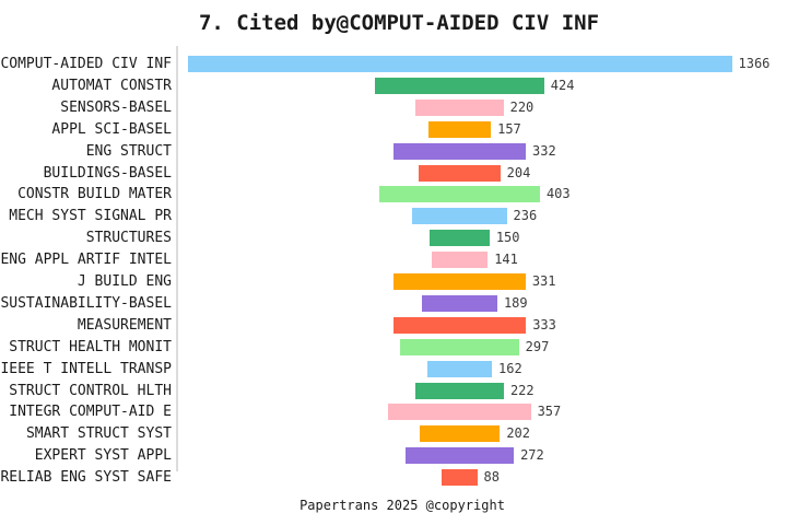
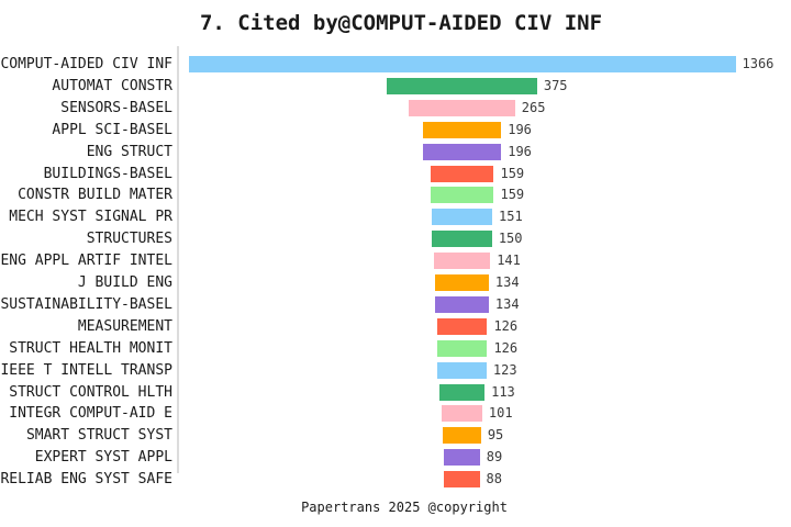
AUTOMAT CONSTR: 424 -> 375
SENSORS-BASEL: 220 -> 265
APPL SCI-BASEL: 157 -> 196
ENG STRUCT: 332 -> 196
BUILDINGS-BASEL: 204 -> 159
CONSTR BUILD MATER: 403 -> 159
MECH SYST SIGNAL PR: 236 -> 151
J BUILD ENG: 331 -> 134
SUSTAINABILITY-BASEL: 189 -> 134
MEASUREMENT: 333 -> 126
STRUCT HEALTH MONIT: 297 -> 126
IEEE T INTELL TRANSP: 162 -> 123
STRUCT CONTROL HLTH: 222 -> 113
INTEGR COMPUT-AID E: 357 -> 101
SMART STRUCT SYST: 202 -> 95
EXPERT SYST APPL: 272 -> 89
